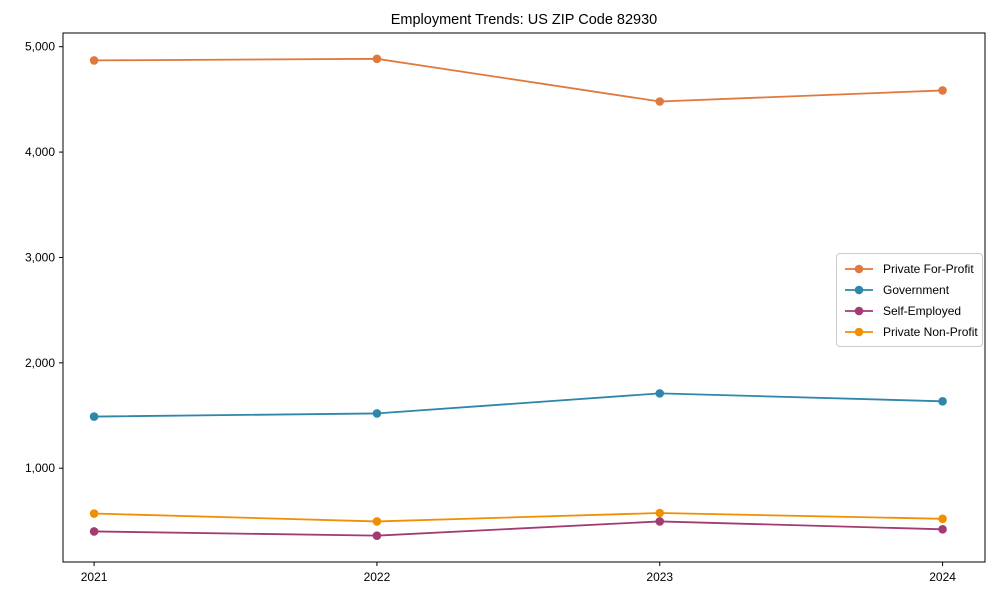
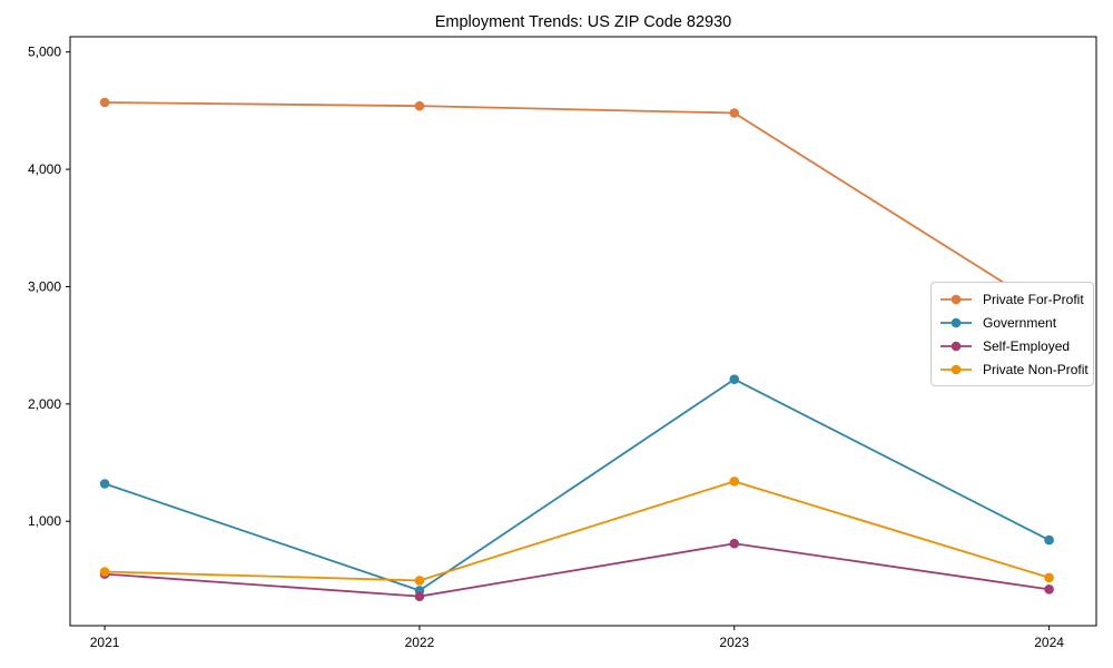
Private For-Profit/2021: 4870 -> 4570
Government/2021: 1490 -> 1320
Self-Employed/2021: 400 -> 550
Private For-Profit/2022: 4880 -> 4540
Government/2022: 1520 -> 410
Government/2023: 1710 -> 2210
Self-Employed/2023: 500 -> 810
Private Non-Profit/2023: 580 -> 1340
Private For-Profit/2024: 4580 -> 2790
Government/2024: 1640 -> 840
